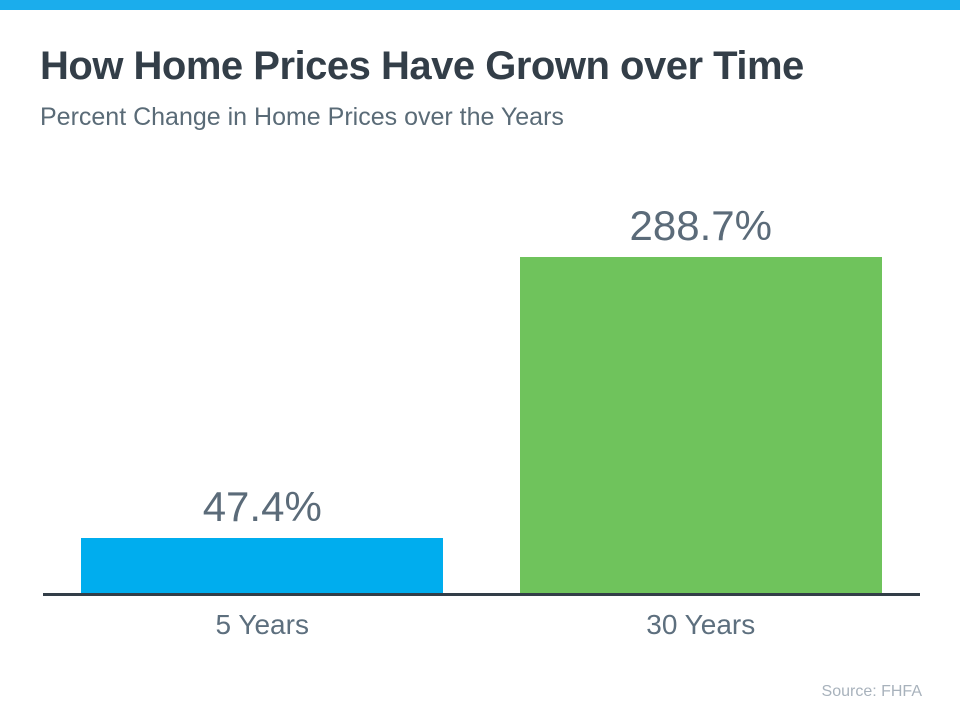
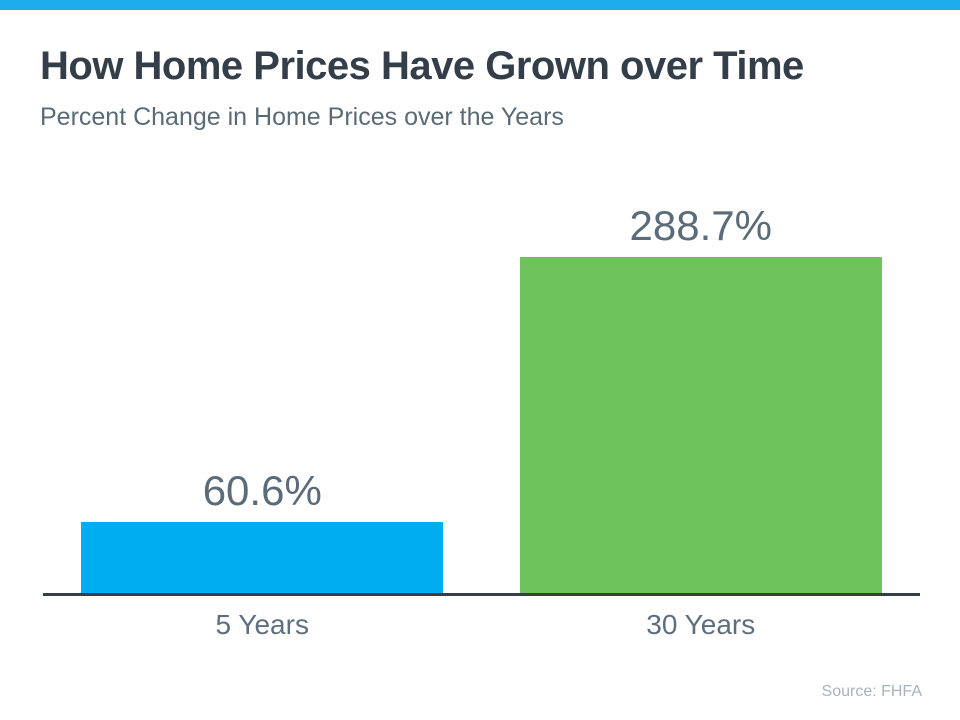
5 Years: 47.4% -> 60.6%
